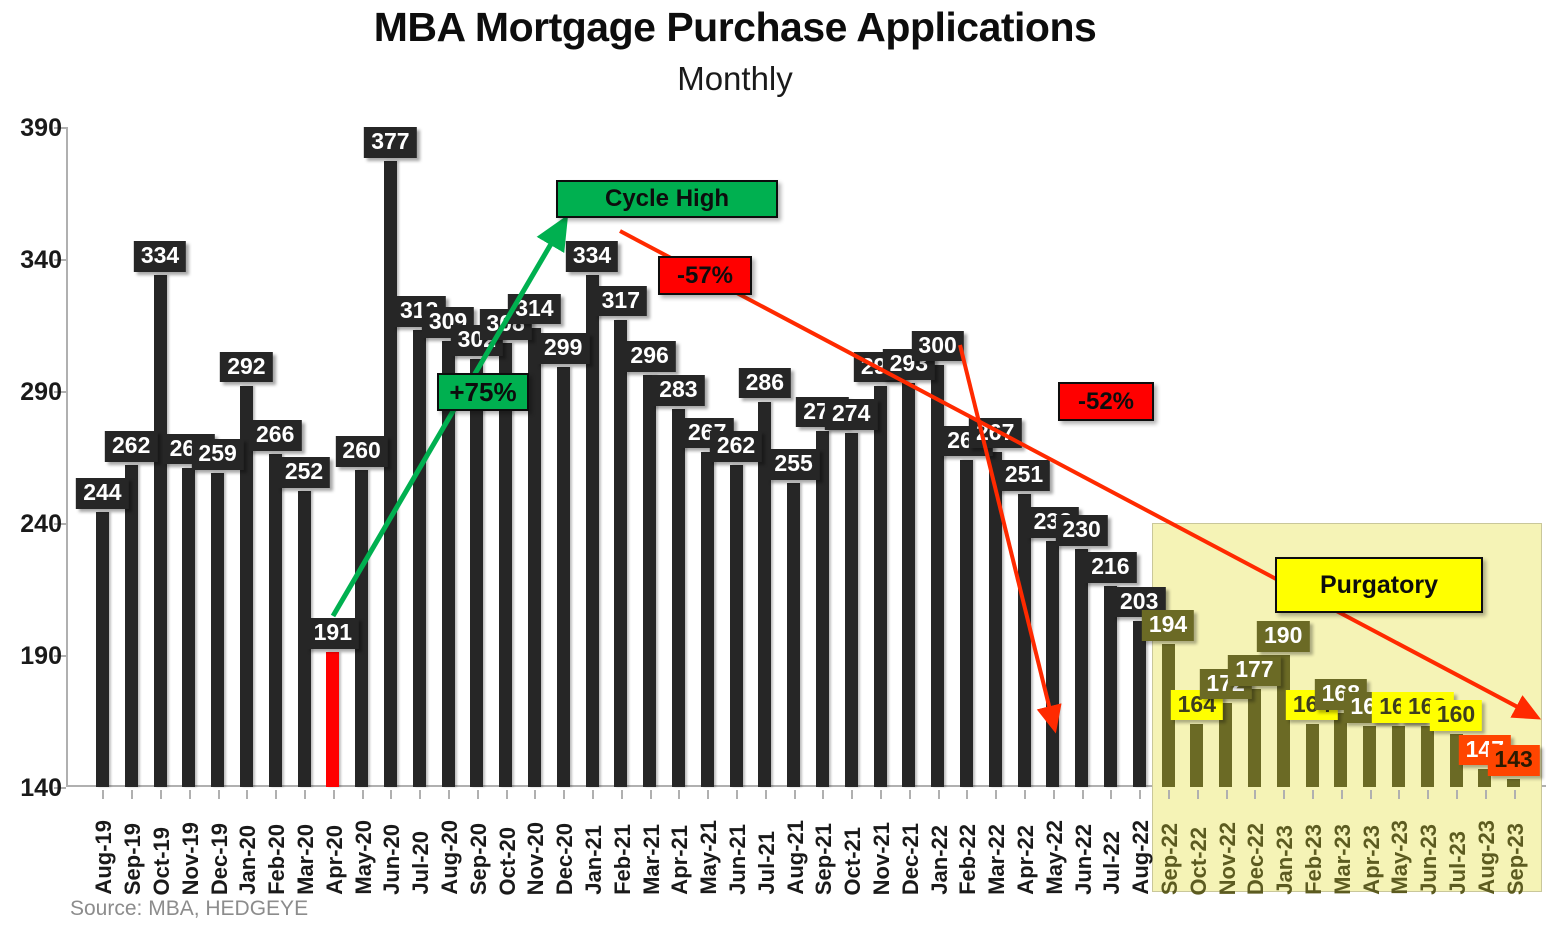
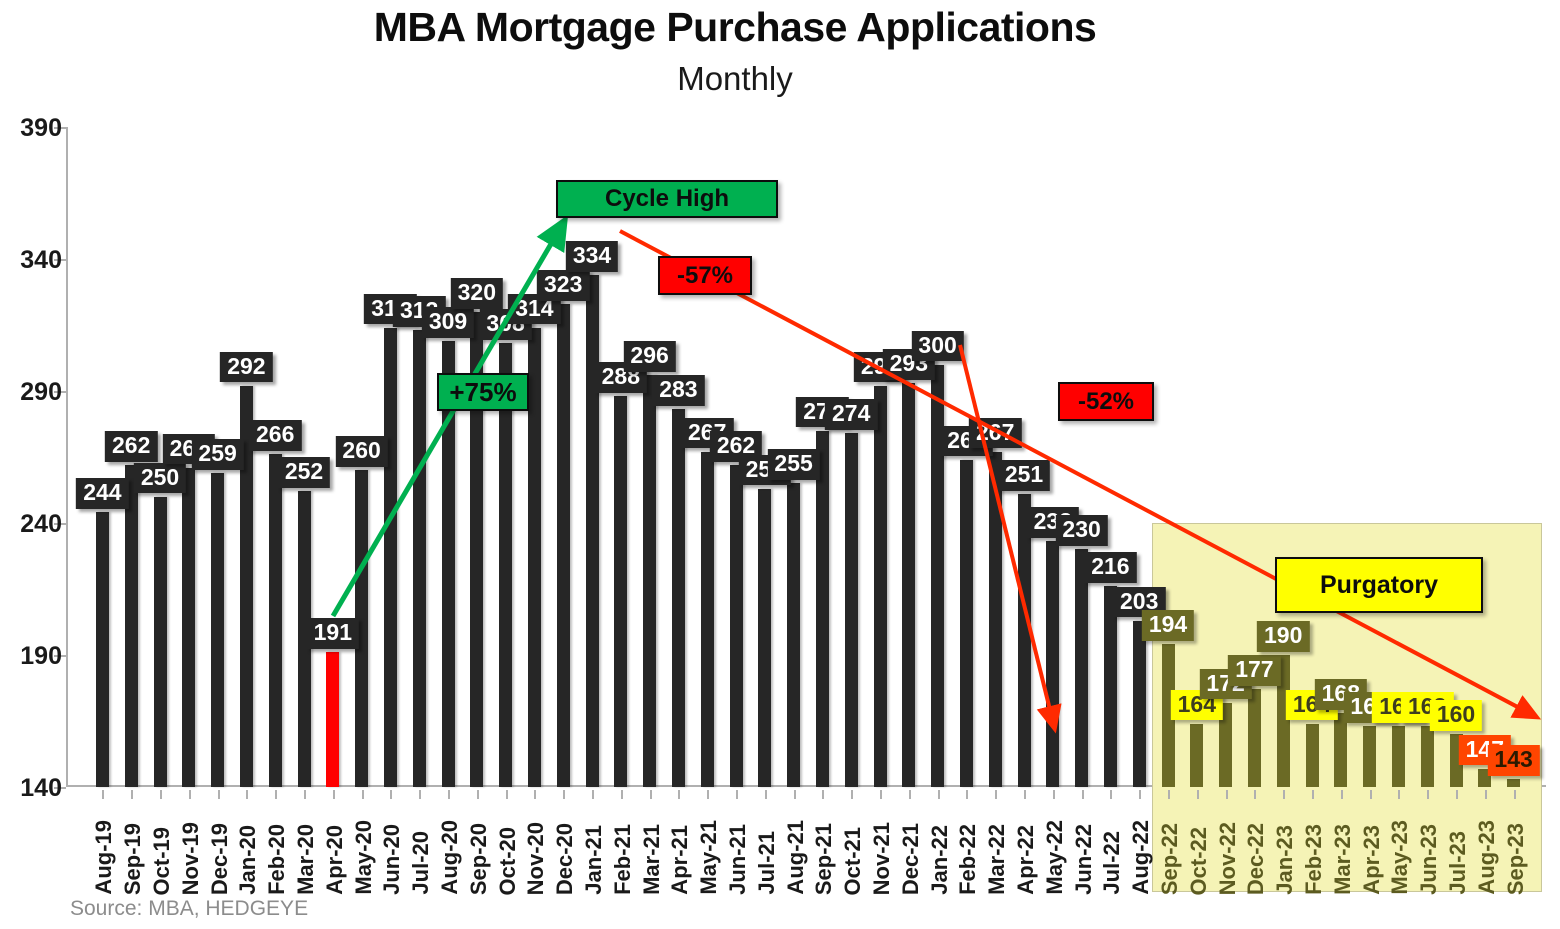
Oct-19: 334 -> 250
Jun-20: 377 -> 314
Sep-20: 302 -> 320
Dec-20: 299 -> 323
Feb-21: 317 -> 288
Jul-21: 286 -> 253
